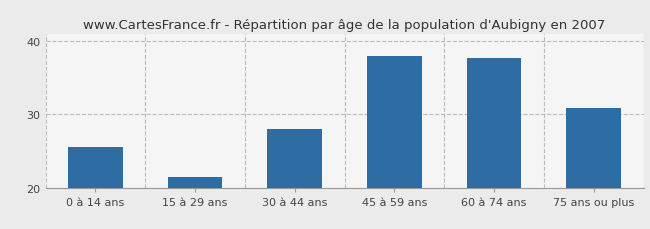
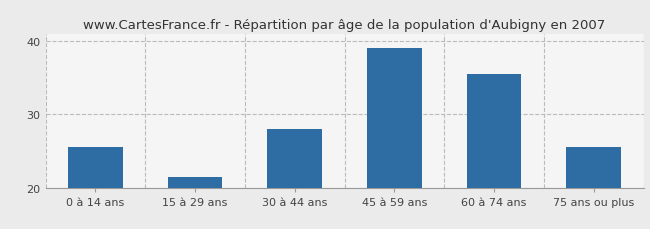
45 à 59 ans: 38.0 -> 39.0
60 à 74 ans: 37.6 -> 35.5
75 ans ou plus: 30.8 -> 25.5
